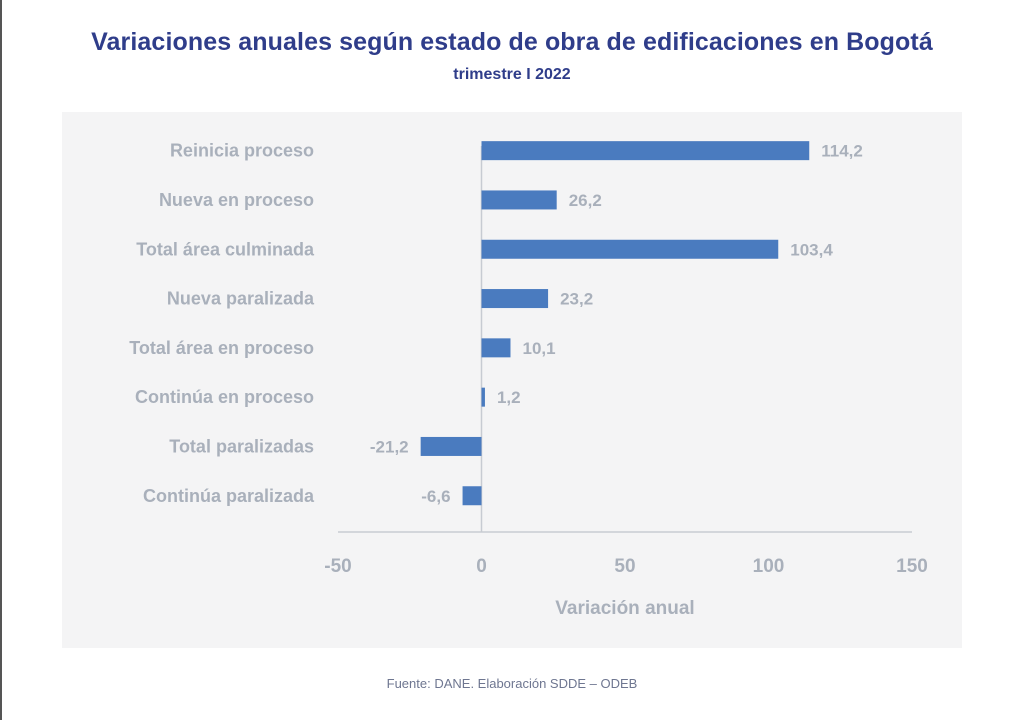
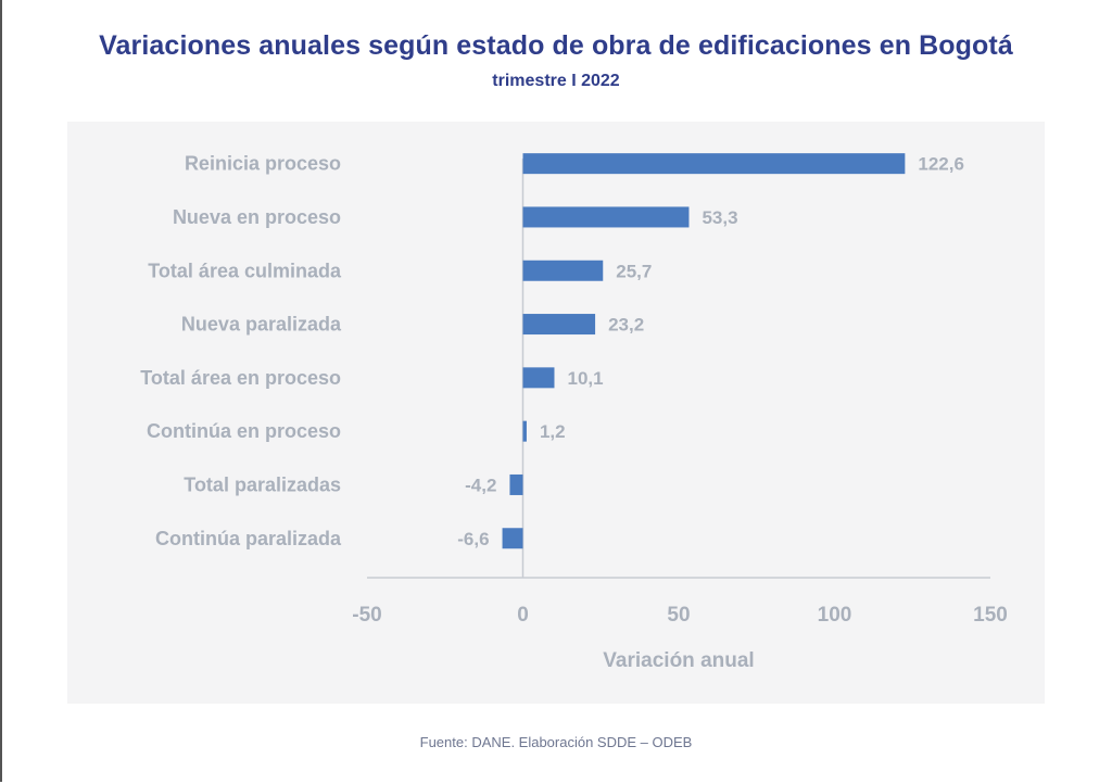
Reinicia proceso: 114,2 -> 122,6
Nueva en proceso: 26,2 -> 53,3
Total área culminada: 103,4 -> 25,7
Total paralizadas: -21,2 -> -4,2
